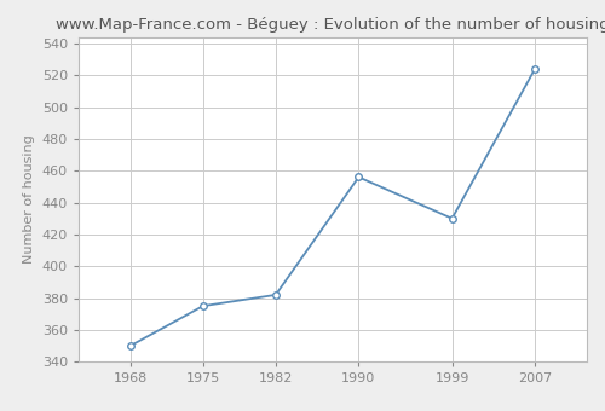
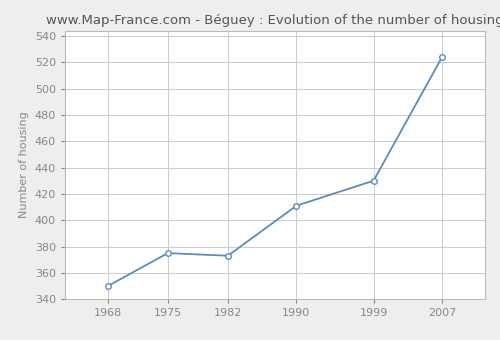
1982: 382 -> 373
1990: 456 -> 411
